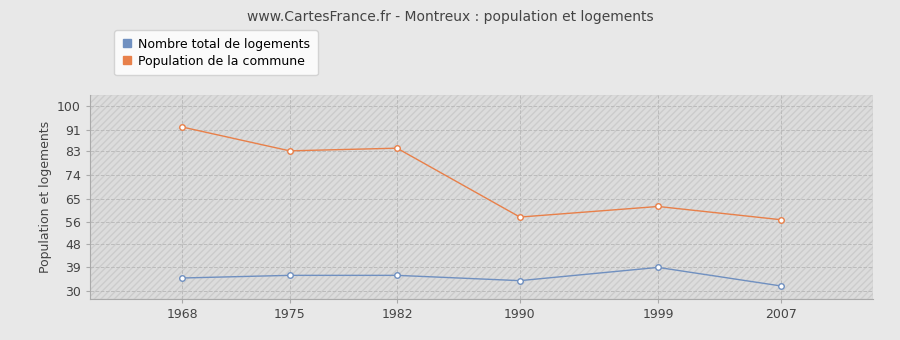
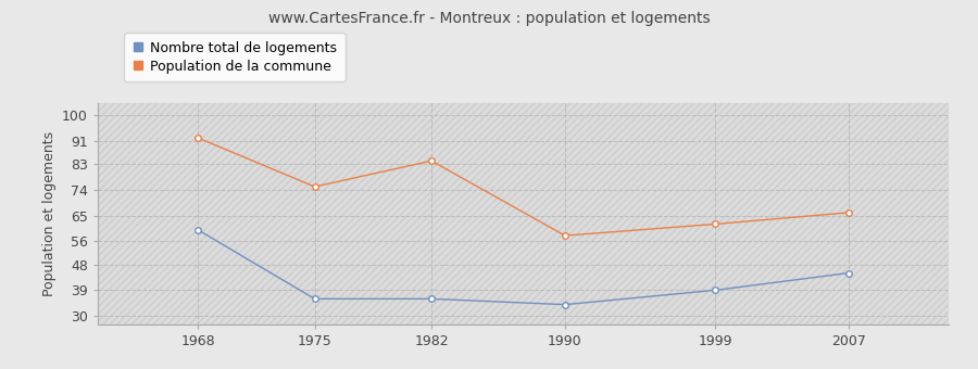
Nombre total de logements/1968: 35 -> 60
Population de la commune/1975: 83 -> 75
Nombre total de logements/2007: 32 -> 45
Population de la commune/2007: 57 -> 66
